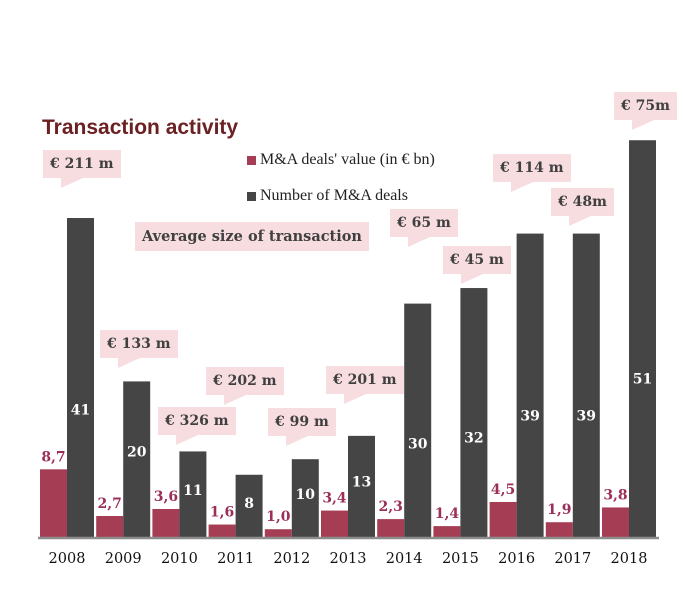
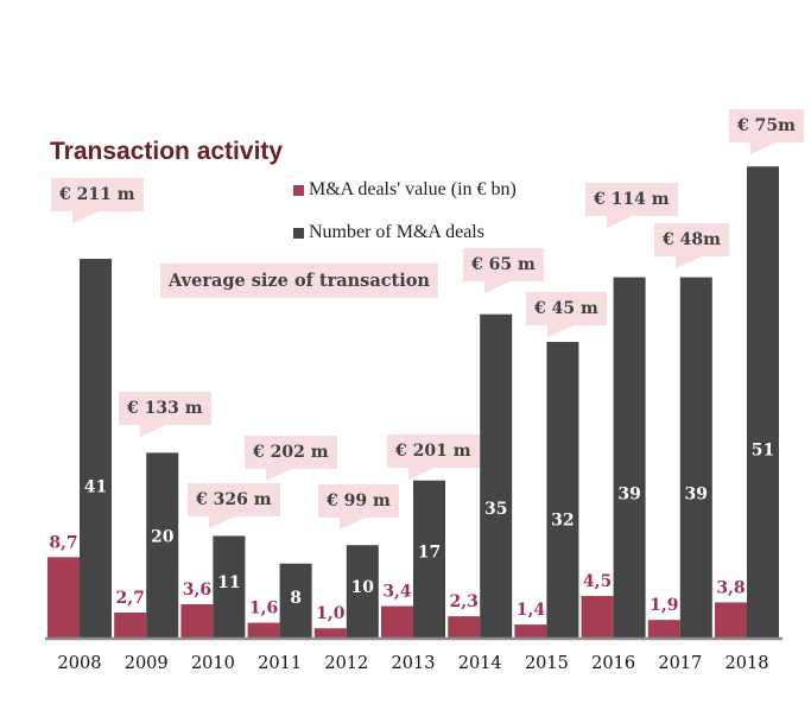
Number of M&A deals/2013: 13 -> 17
Number of M&A deals/2014: 30 -> 35
